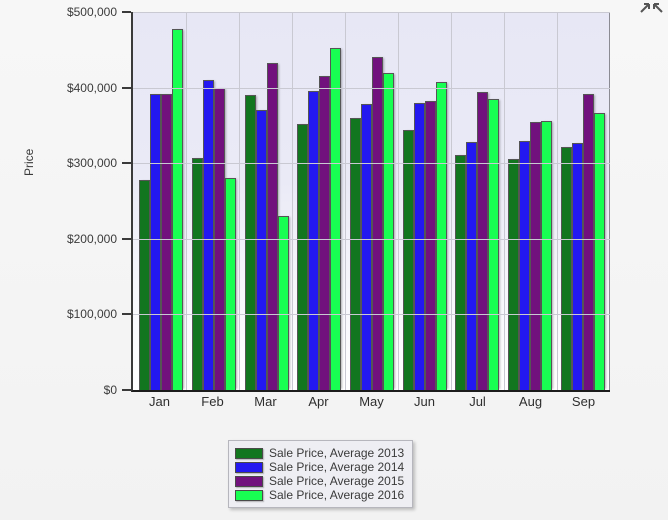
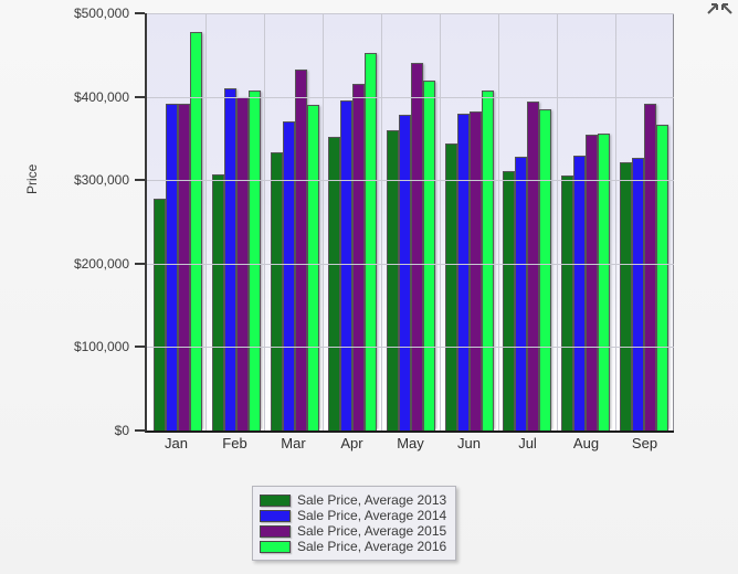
Sale Price, Average 2016/Feb: $280000 -> $410000
Sale Price, Average 2013/Mar: $390000 -> $330000
Sale Price, Average 2016/Mar: $230000 -> $390000
